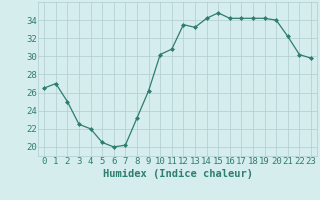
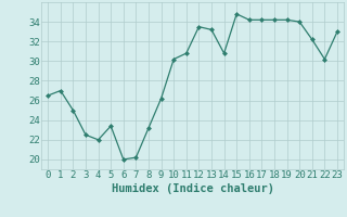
5: 20.5 -> 23.4
14: 34.2 -> 30.8
23: 29.8 -> 33.0
